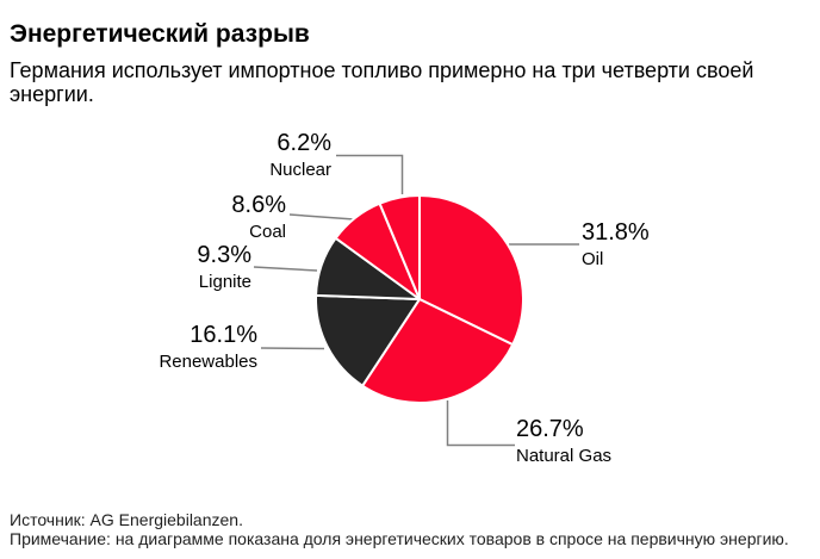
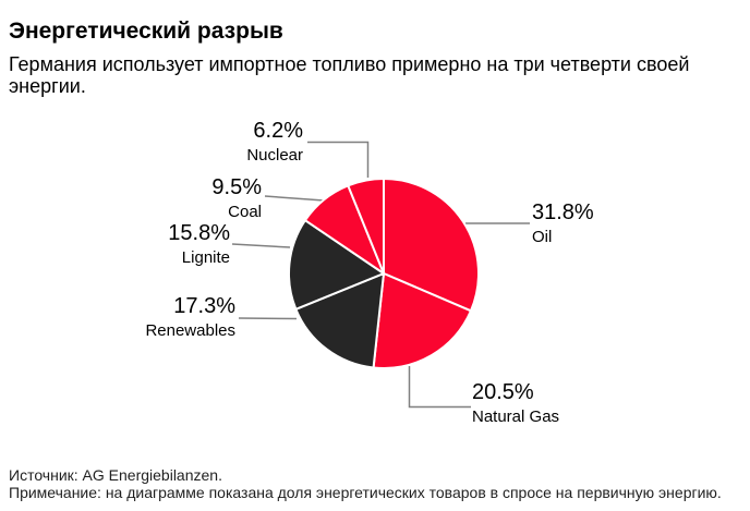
Natural Gas: 26.7% -> 20.5%
Renewables: 16.1% -> 17.3%
Lignite: 9.3% -> 15.8%
Coal: 8.6% -> 9.5%
